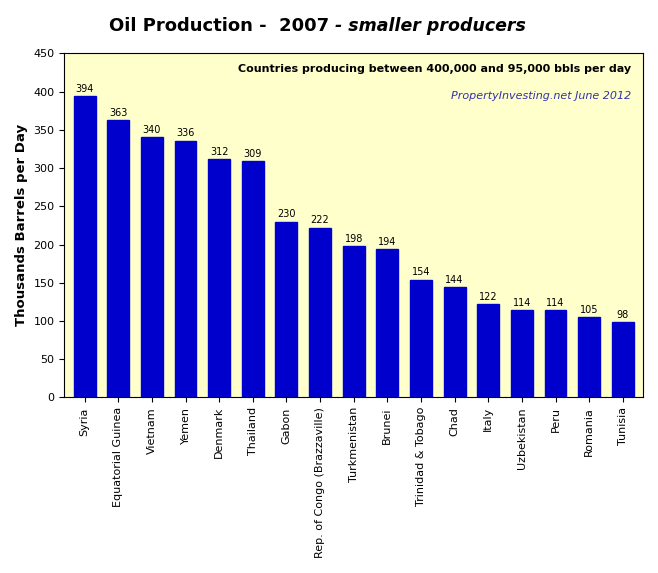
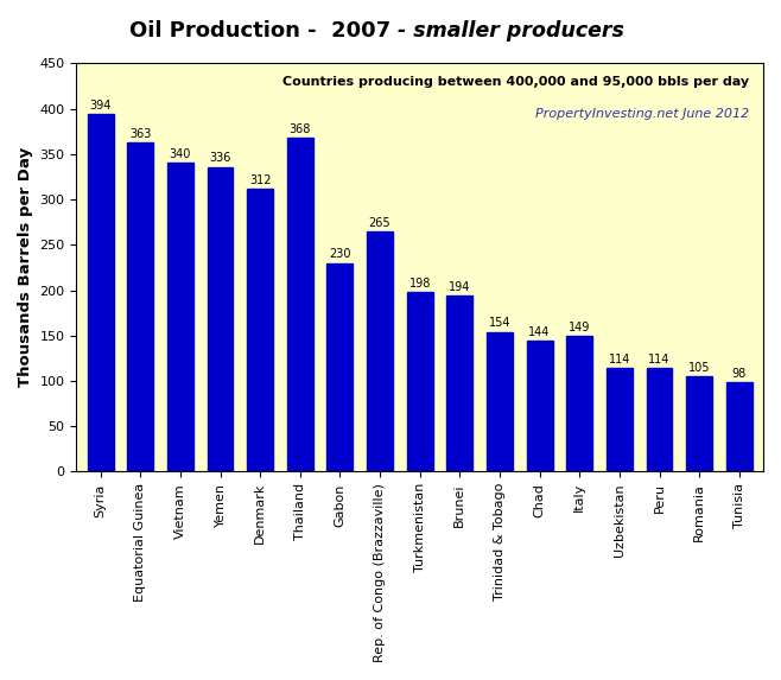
Thailand: 309 -> 368
Rep. of Congo (Brazzaville): 222 -> 265
Italy: 122 -> 149
